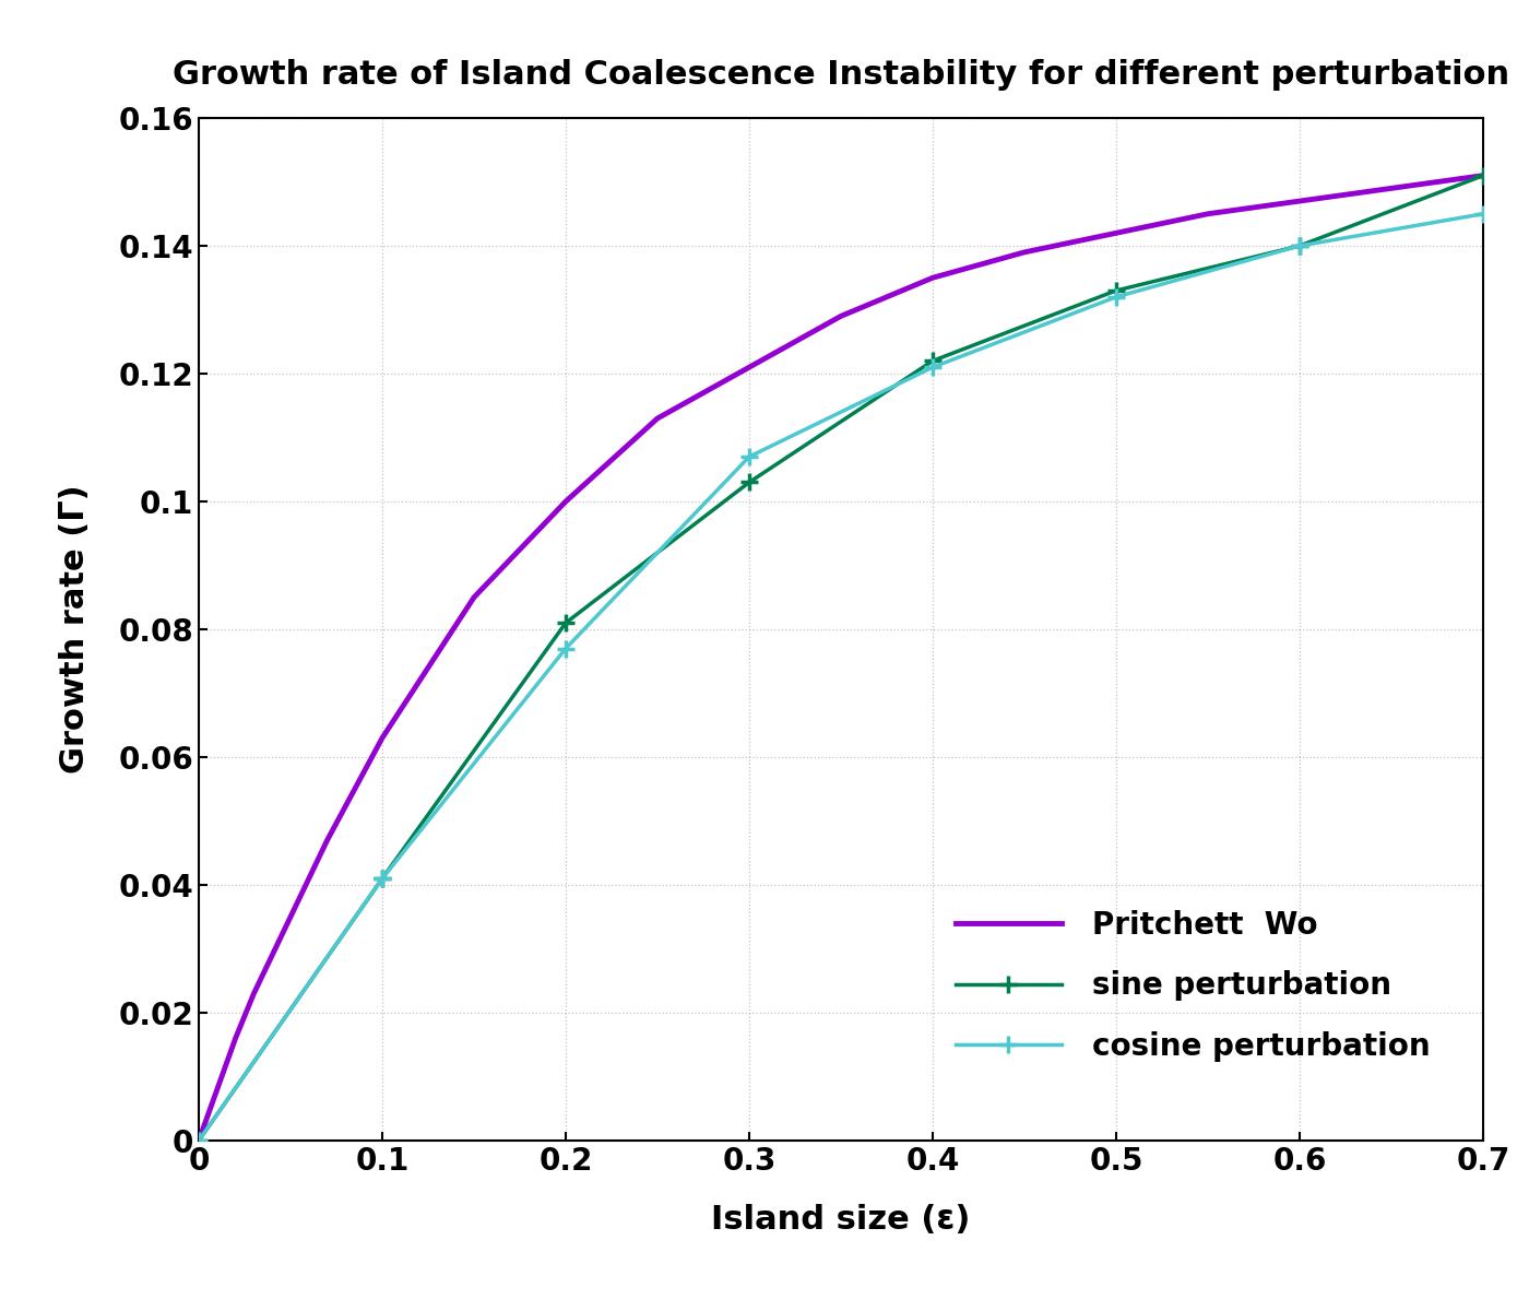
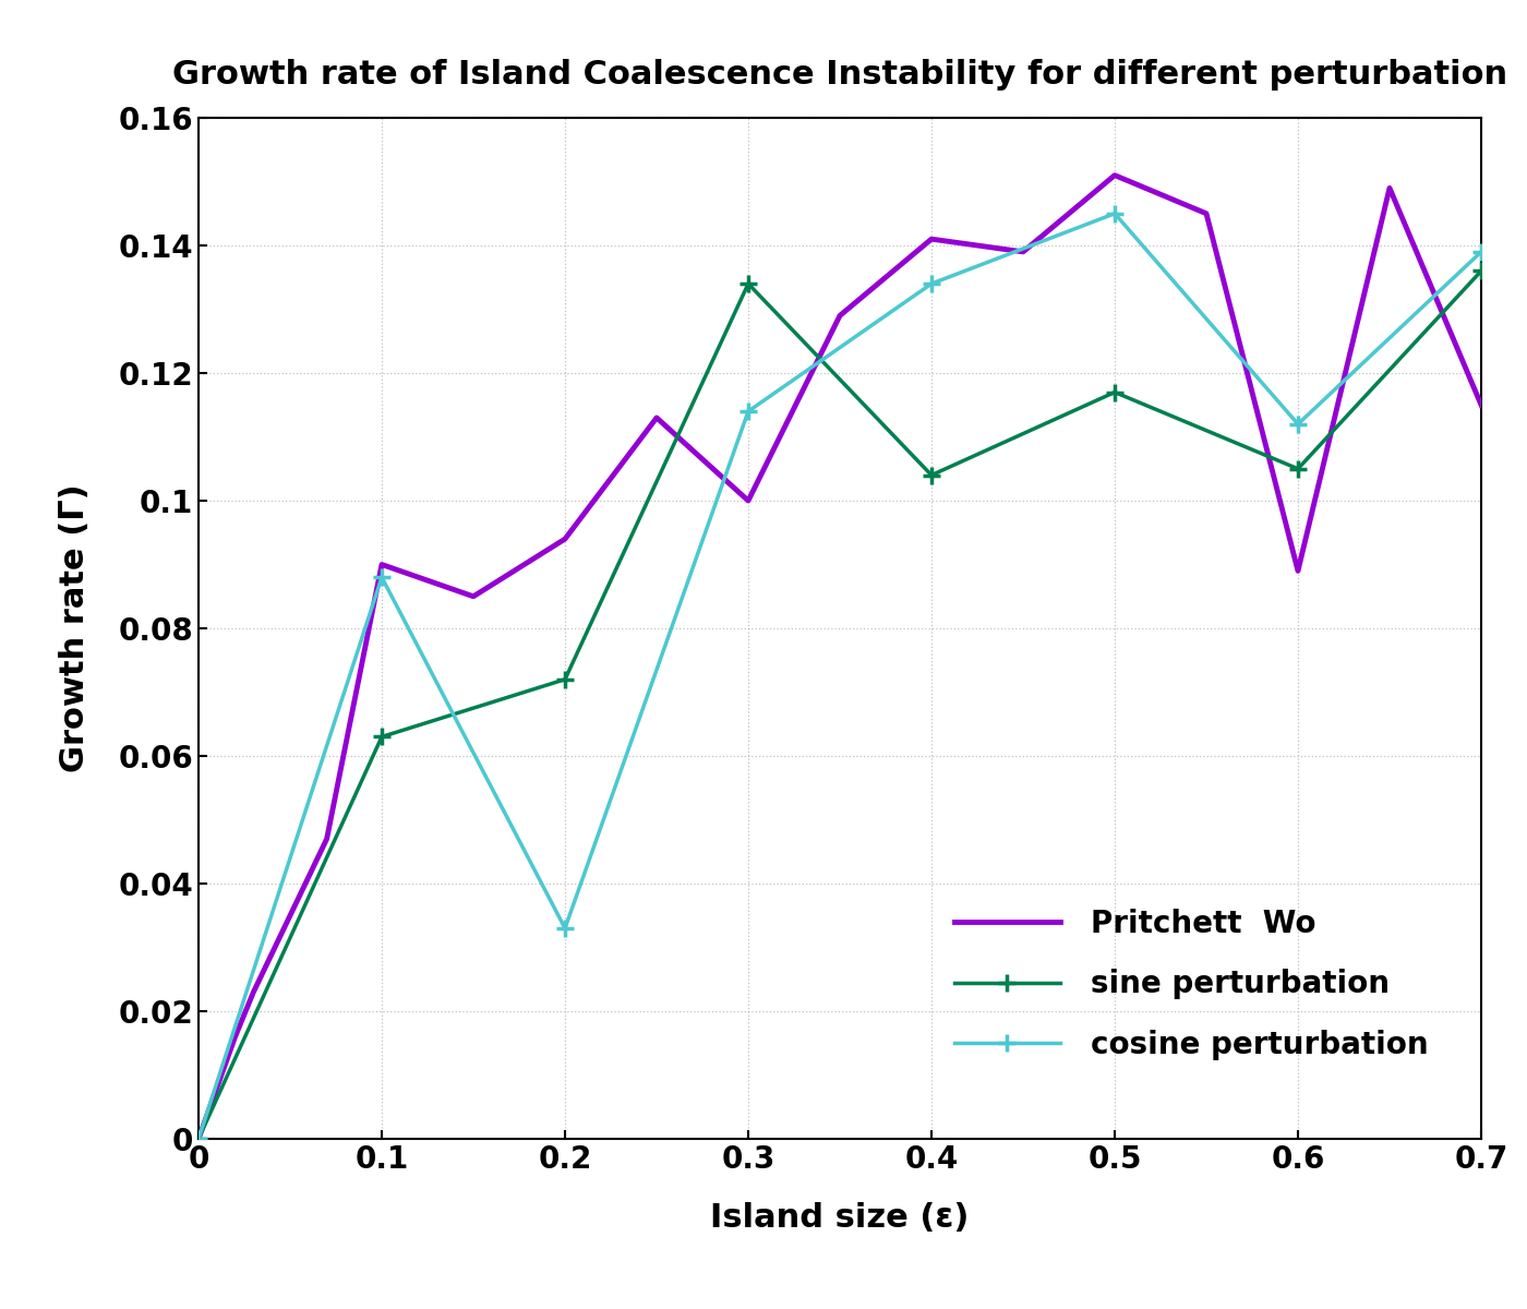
Pritchett Wo/0.1: 0.063 -> 0.090
sine perturbation/0.1: 0.041 -> 0.063
cosine perturbation/0.1: 0.041 -> 0.088
Pritchett Wo/0.2: 0.100 -> 0.094
sine perturbation/0.2: 0.081 -> 0.072
cosine perturbation/0.2: 0.077 -> 0.033
Pritchett Wo/0.3: 0.121 -> 0.100
sine perturbation/0.3: 0.103 -> 0.134
cosine perturbation/0.3: 0.107 -> 0.114
Pritchett Wo/0.4: 0.135 -> 0.141
sine perturbation/0.4: 0.122 -> 0.104
cosine perturbation/0.4: 0.121 -> 0.134
Pritchett Wo/0.5: 0.142 -> 0.151
sine perturbation/0.5: 0.133 -> 0.117
cosine perturbation/0.5: 0.132 -> 0.145
Pritchett Wo/0.6: 0.147 -> 0.089
sine perturbation/0.6: 0.140 -> 0.105
cosine perturbation/0.6: 0.140 -> 0.112
Pritchett Wo/0.7: 0.151 -> 0.115
sine perturbation/0.7: 0.151 -> 0.136
cosine perturbation/0.7: 0.145 -> 0.139
